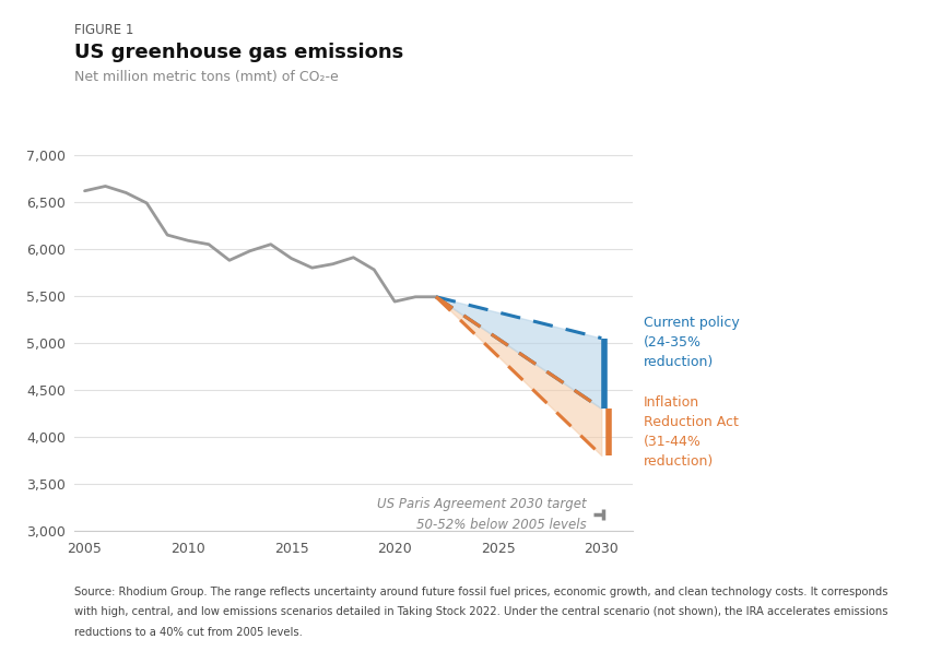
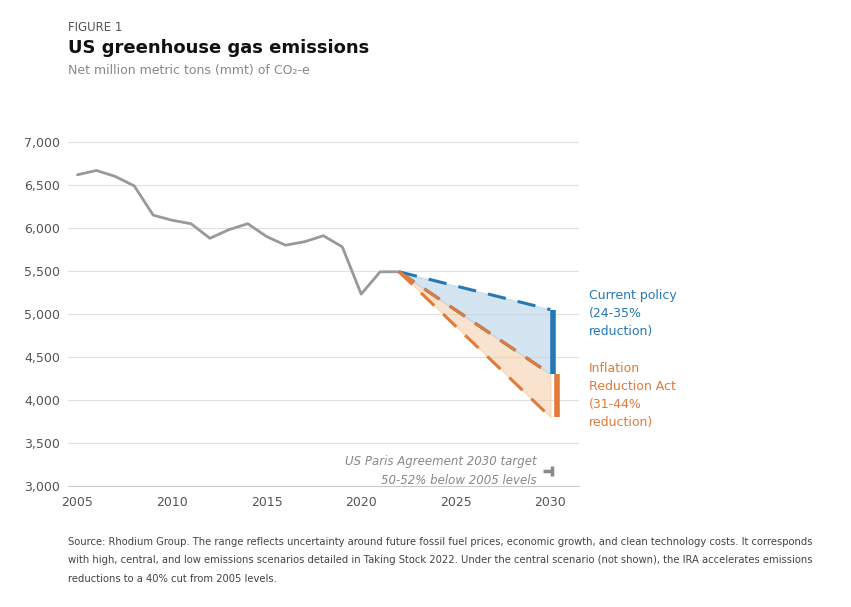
2020: 5,440 -> 5,230
